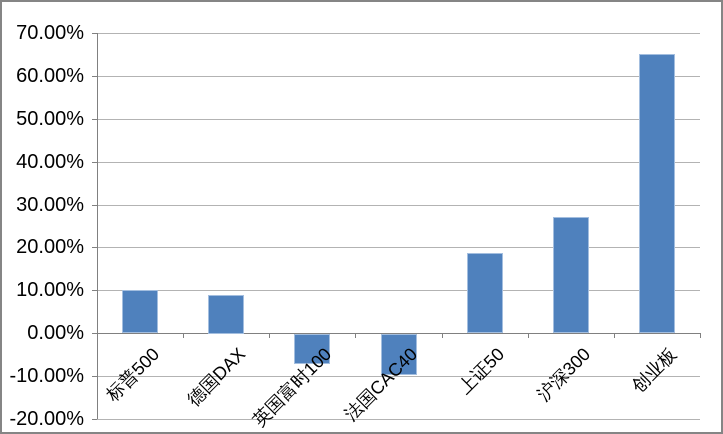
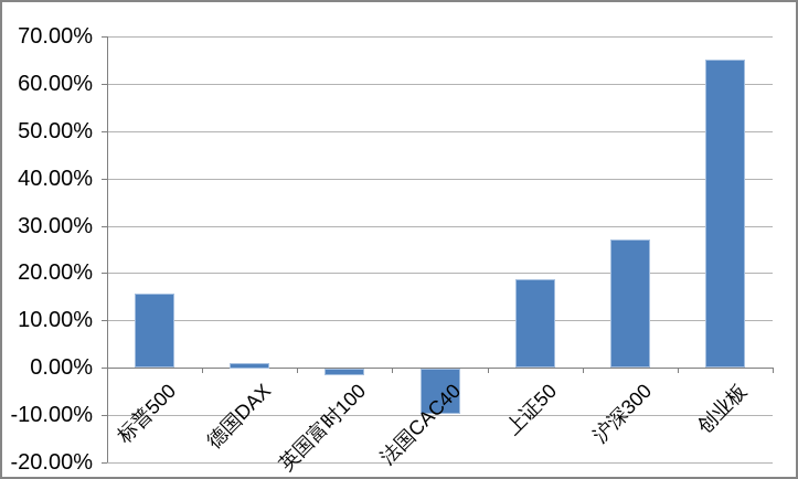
标普500: 10% -> 16%
德国DAX: 9% -> 1%
英国富时100: -7% -> -2%
